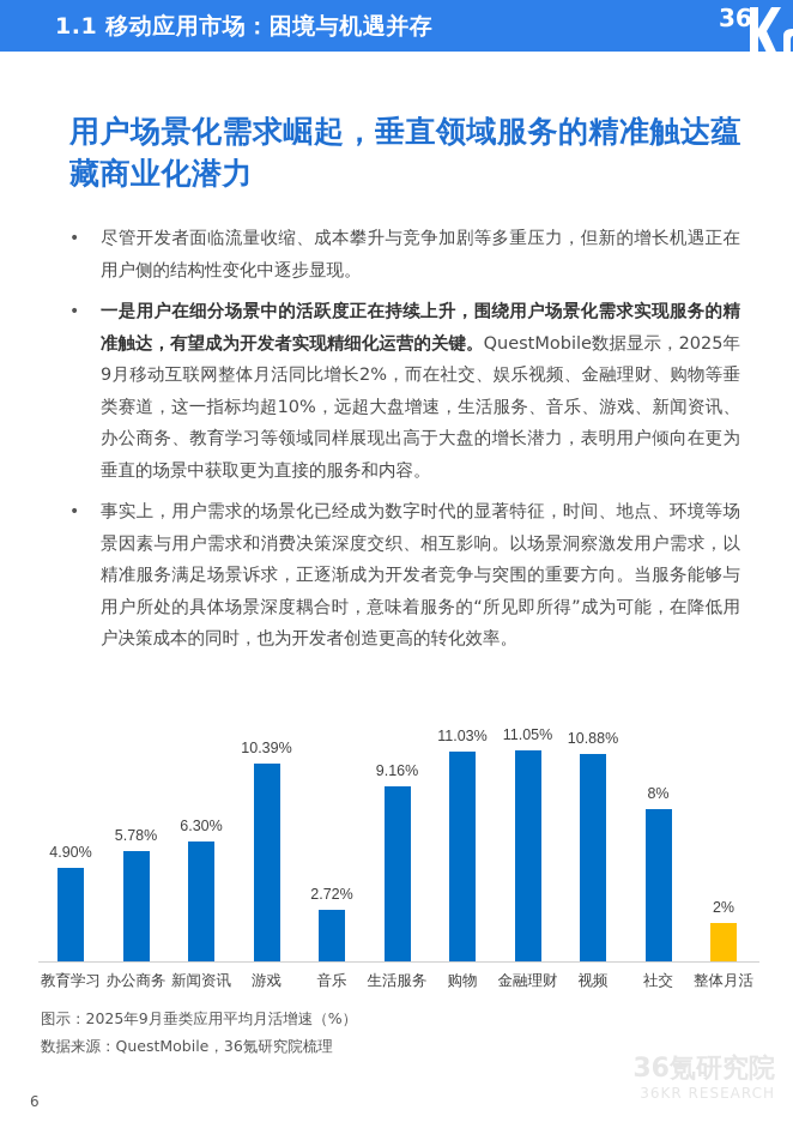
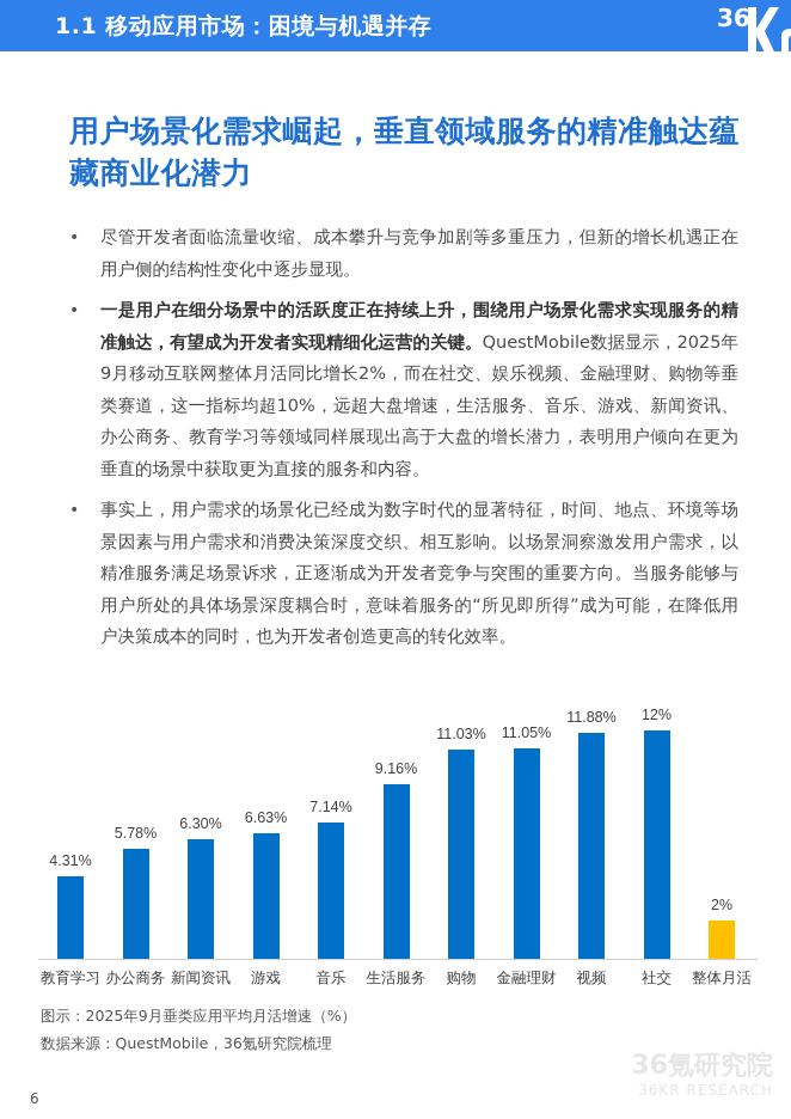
教育学习: 4.90% -> 4.31%
游戏: 10.39% -> 6.63%
音乐: 2.72% -> 7.14%
视频: 10.88% -> 11.88%
社交: 8% -> 12%
